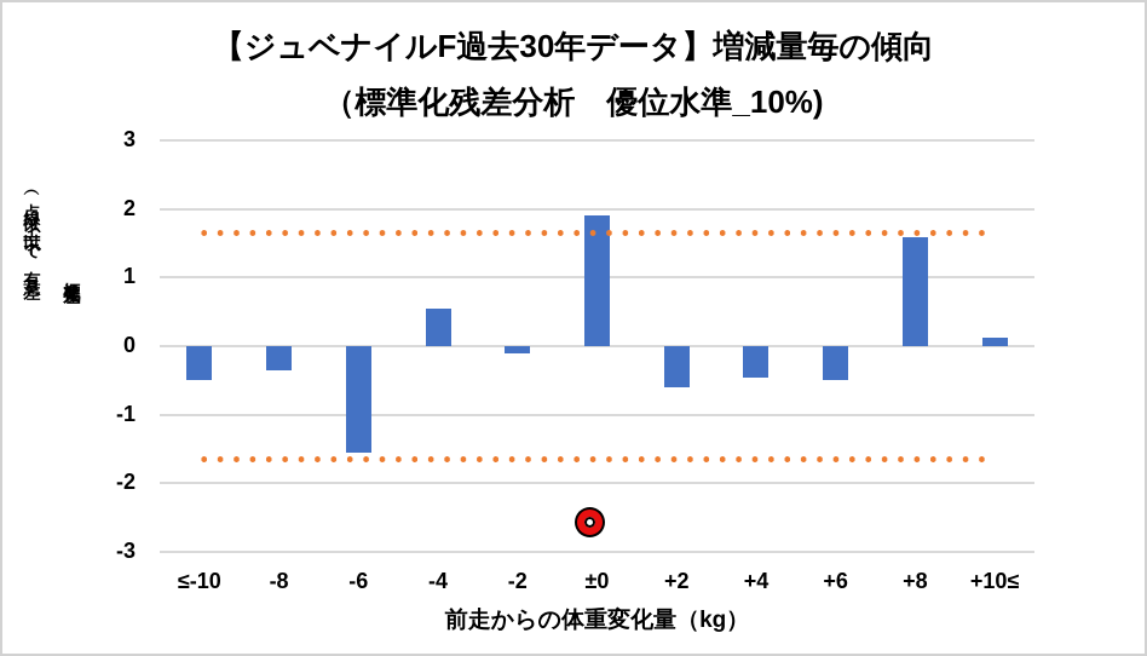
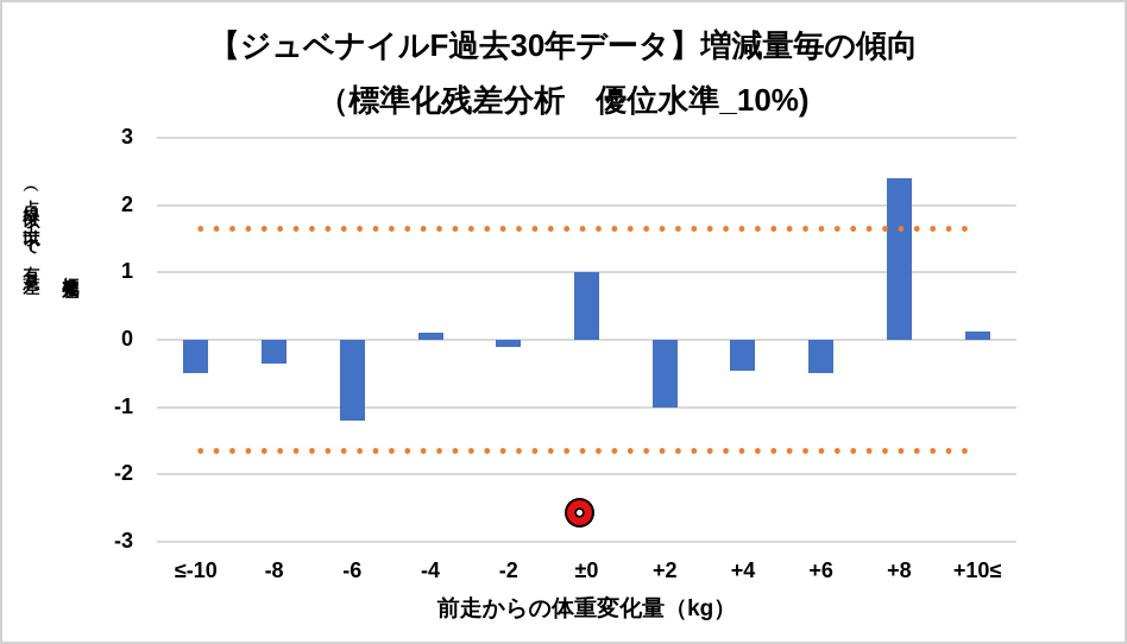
-6: -1.6 -> -1.2
-4: 0.6 -> 0.1
±0: 1.9 -> 1.0
+2: -0.6 -> -1.0
+8: 1.6 -> 2.4
